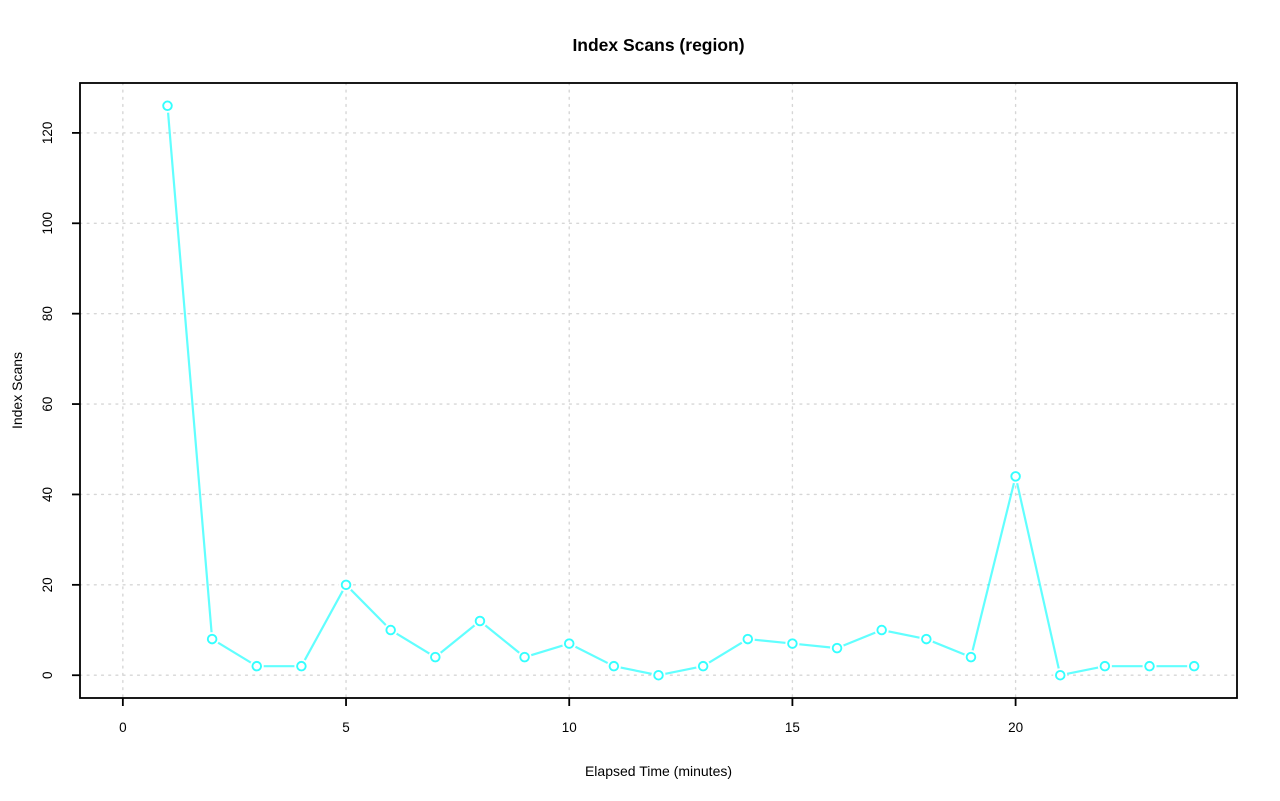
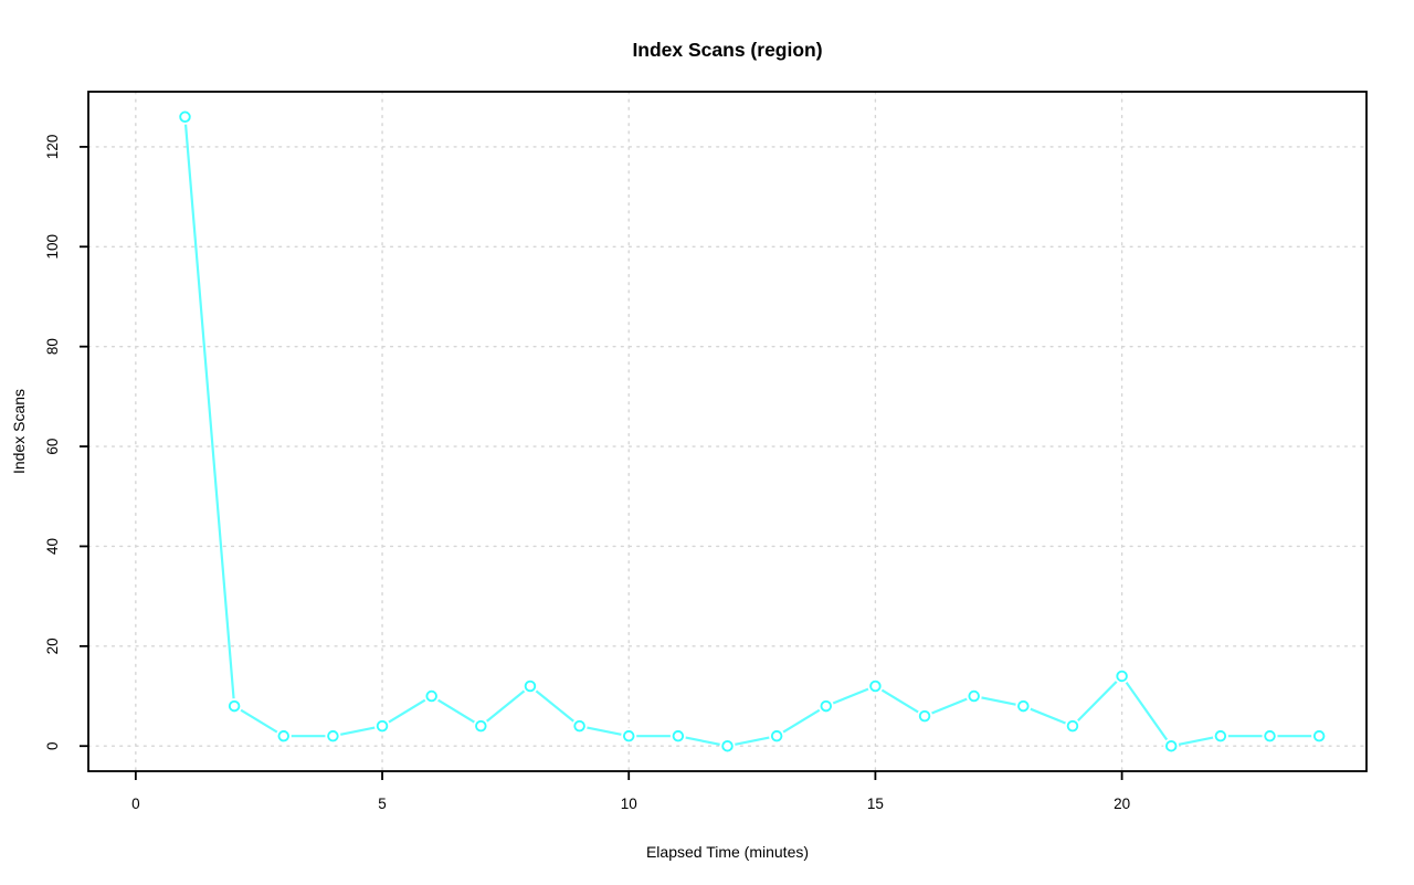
5: 20 -> 4
10: 7 -> 2
15: 7 -> 12
20: 44 -> 14
